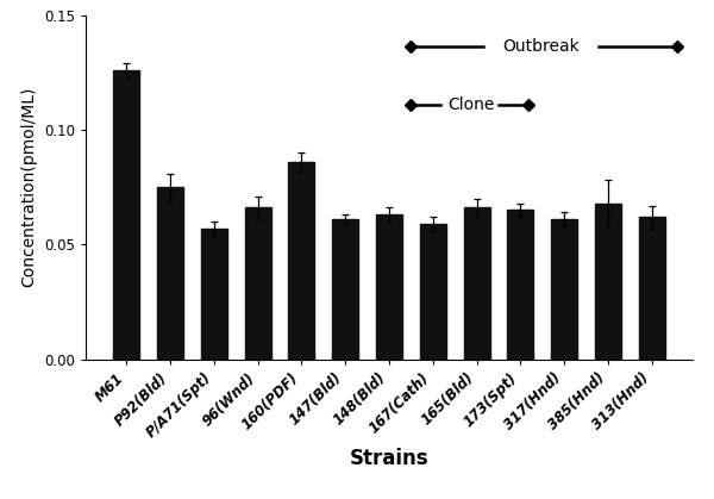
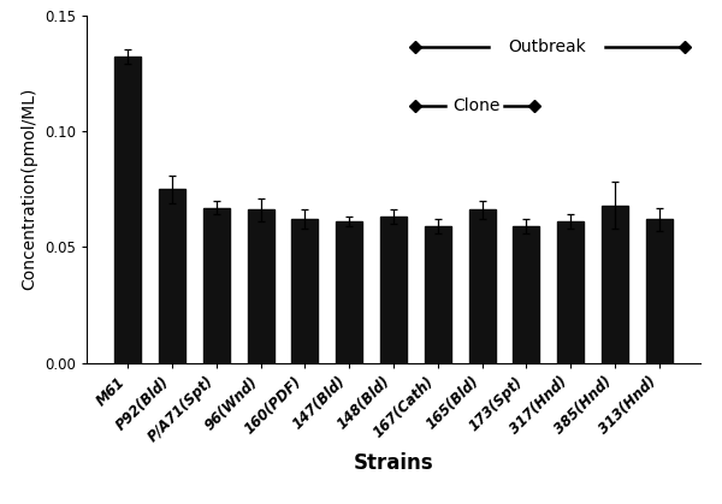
M61: 0.126 -> 0.132
P/A71(Spt): 0.057 -> 0.067
160(PDF): 0.086 -> 0.062
173(Spt): 0.065 -> 0.059
